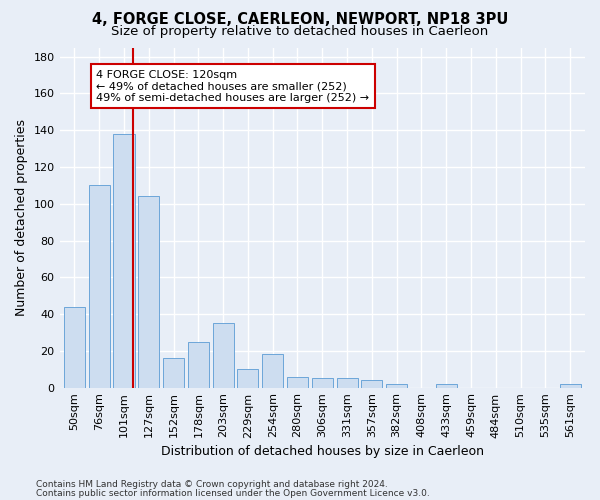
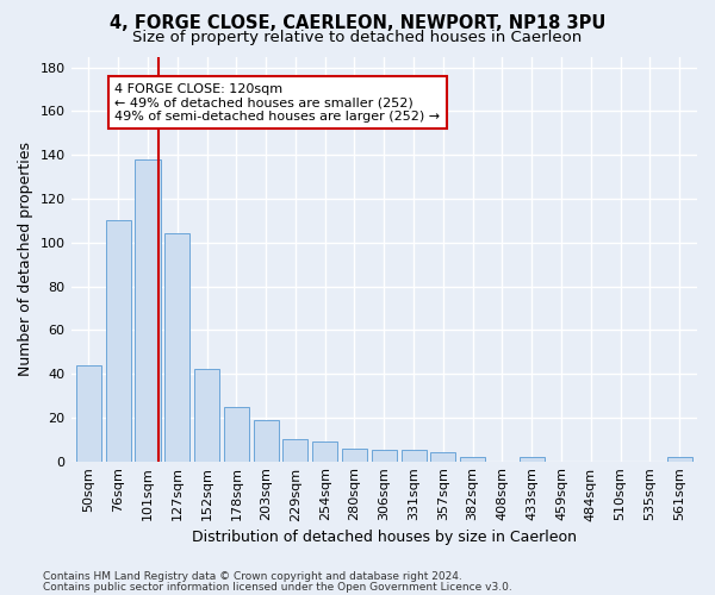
152sqm: 16 -> 42
203sqm: 35 -> 19
254sqm: 18 -> 9
